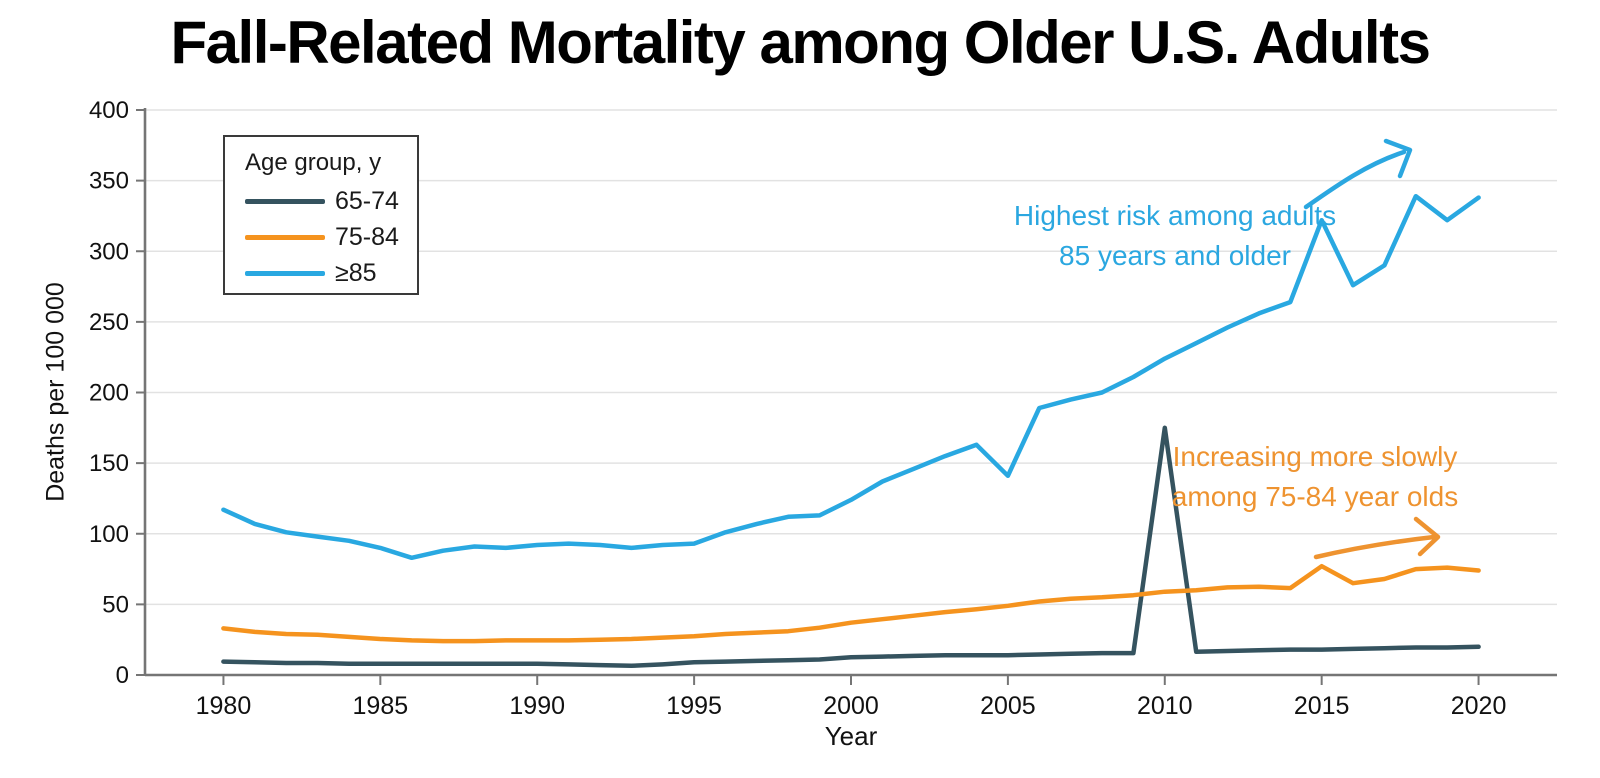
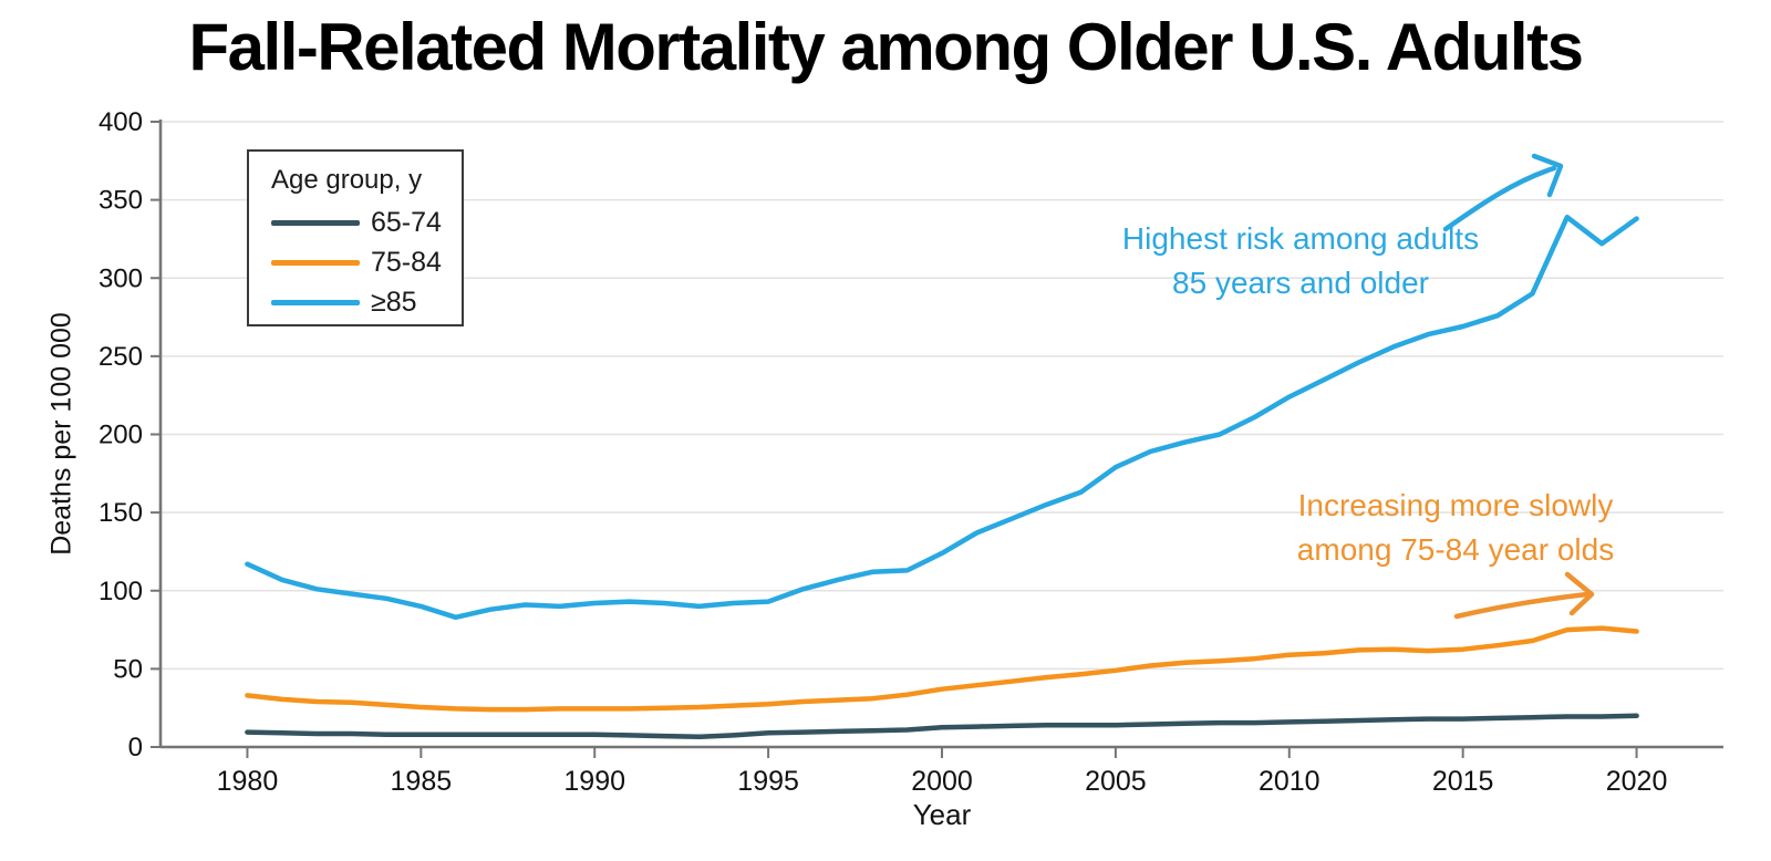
≥85/2005: 141 -> 179
65-74/2010: 175 -> 16
75-84/2015: 77 -> 62
≥85/2015: 322 -> 269
